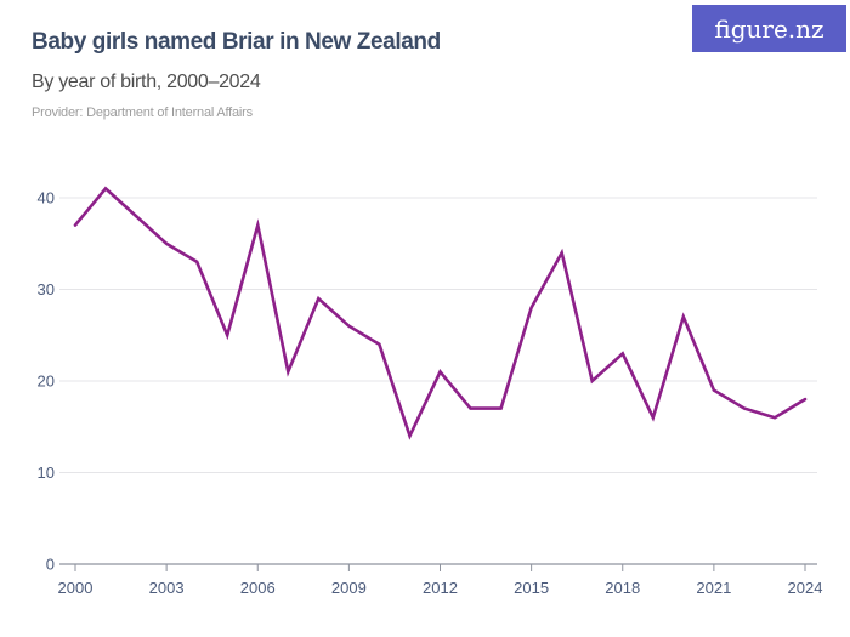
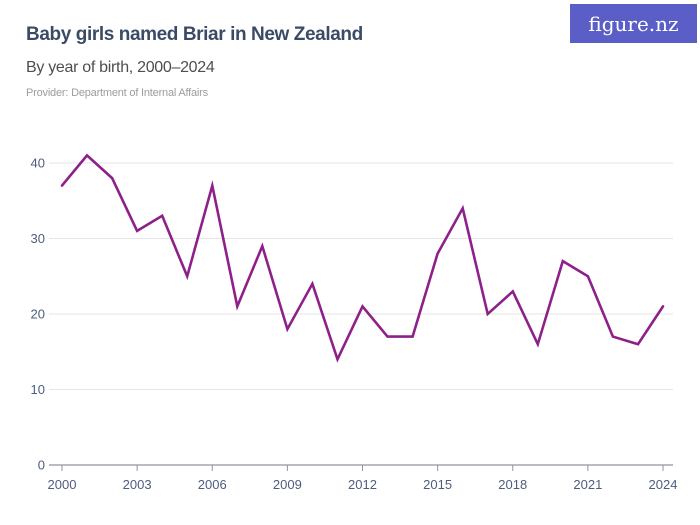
2003: 35 -> 31
2009: 26 -> 18
2021: 19 -> 25
2024: 18 -> 21
